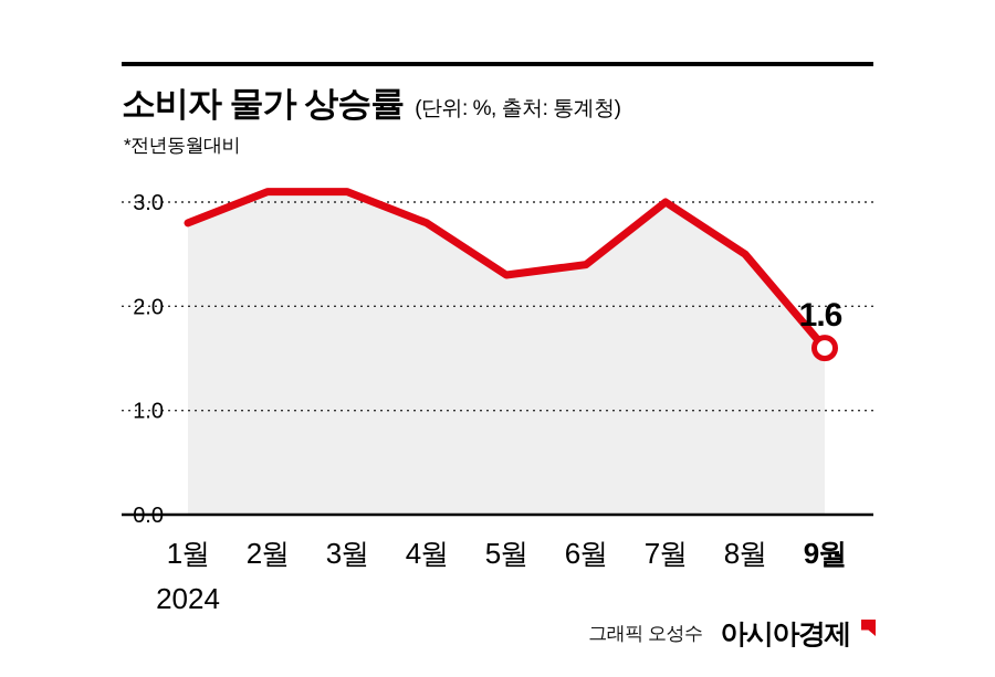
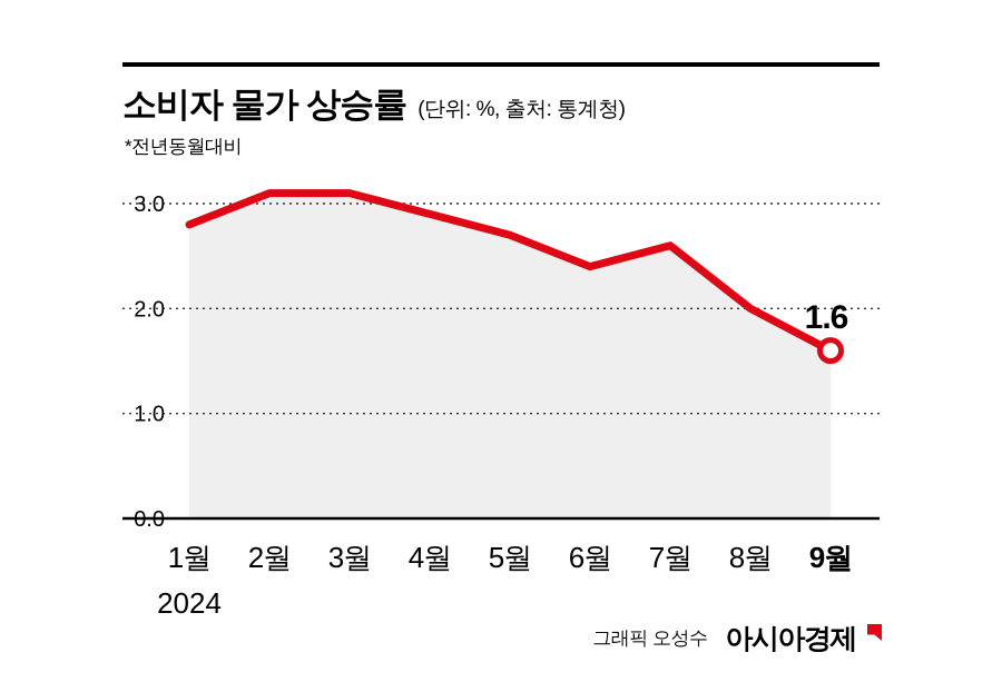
4월: 2.8 -> 2.9
5월: 2.3 -> 2.7
7월: 3.0 -> 2.6
8월: 2.5 -> 2.0
